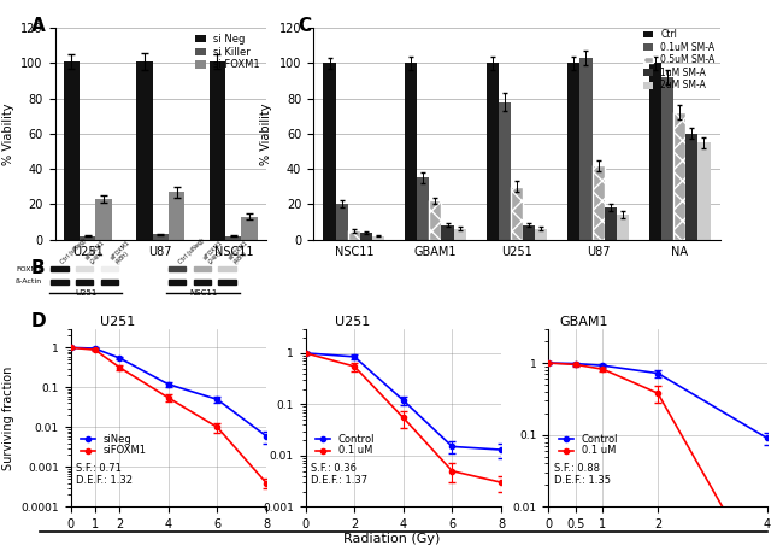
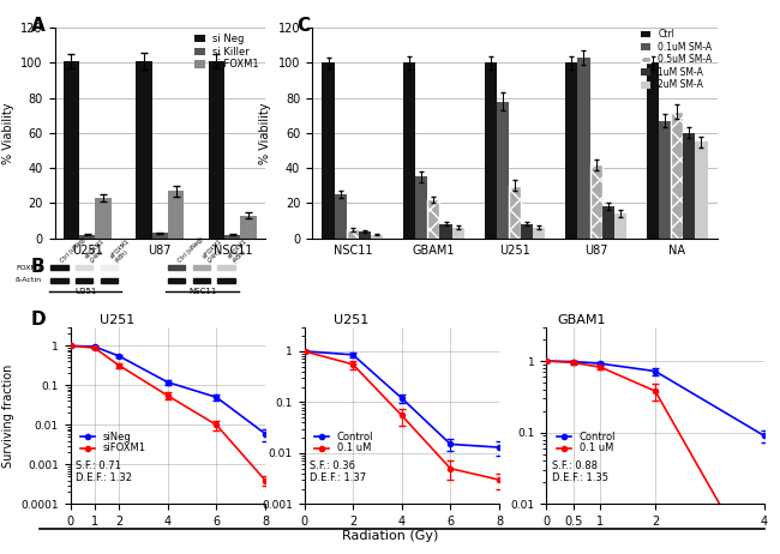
0.1uM SM-A/NSC11: 20 -> 25
0.1uM SM-A/NA: 92 -> 67
